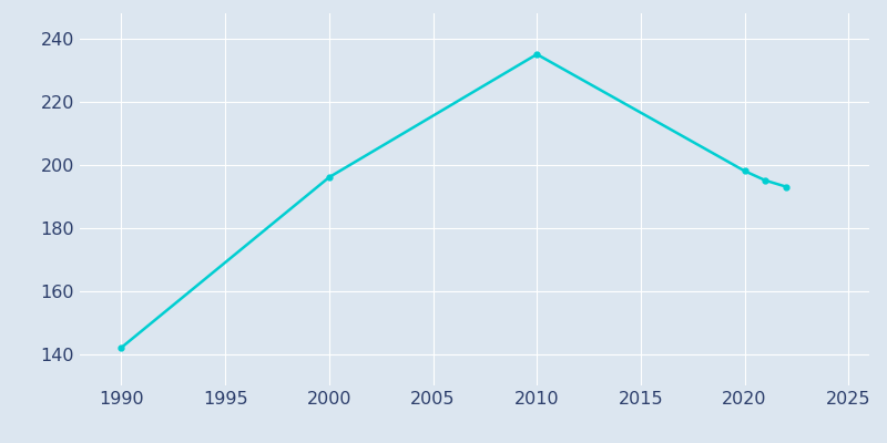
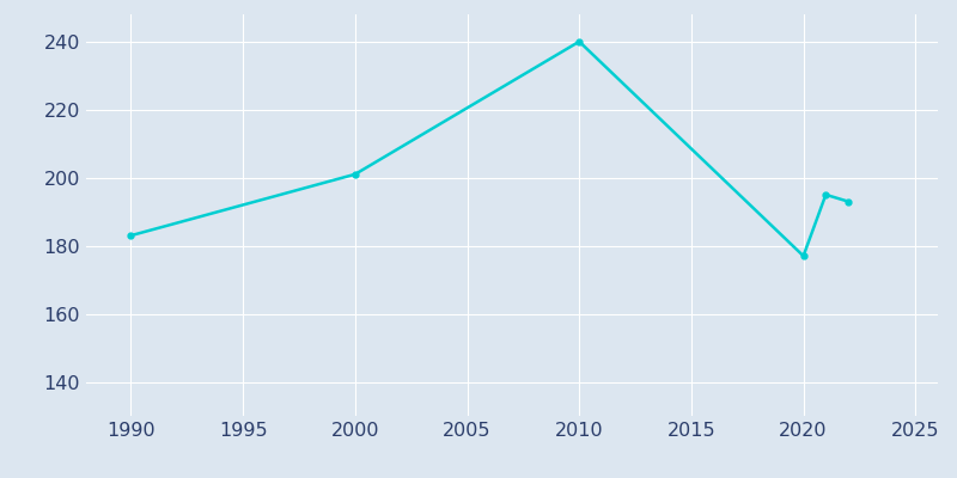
1990: 142 -> 183
2000: 196 -> 201
2010: 235 -> 240
2020: 198 -> 177
